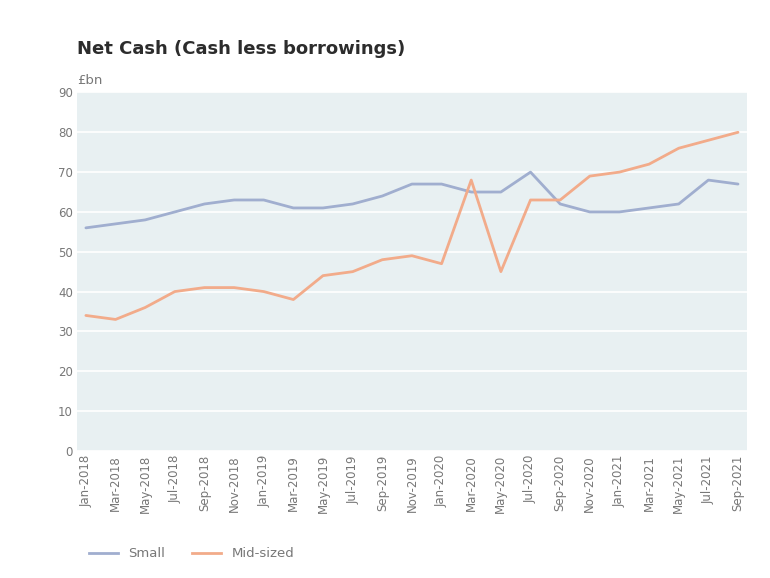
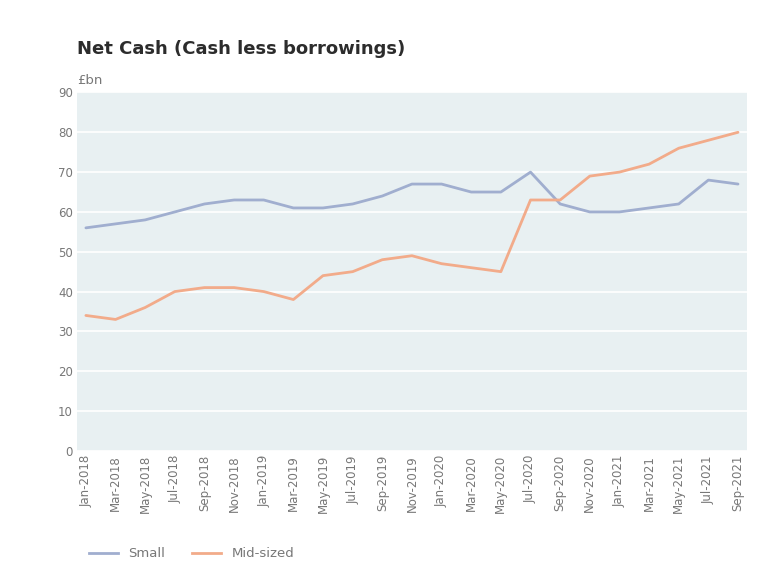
Mid-sized/Mar-2020: 68 -> 46
